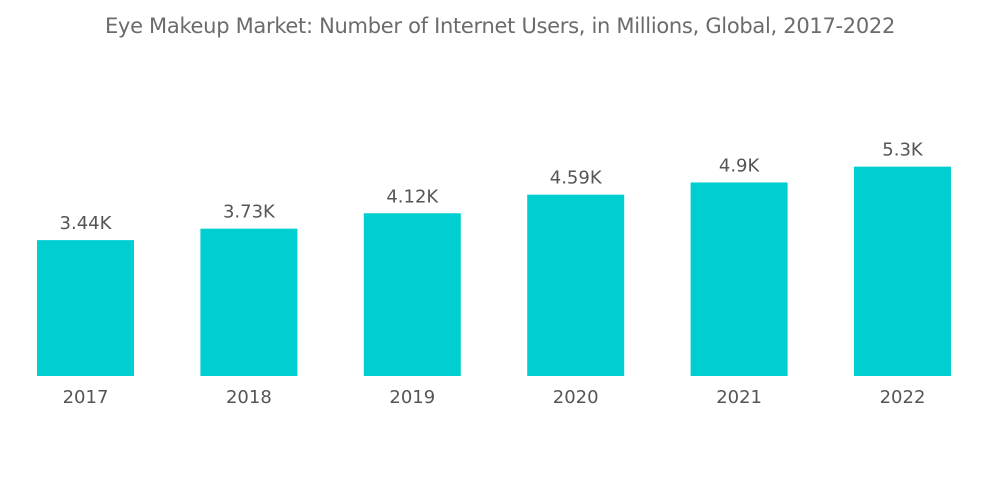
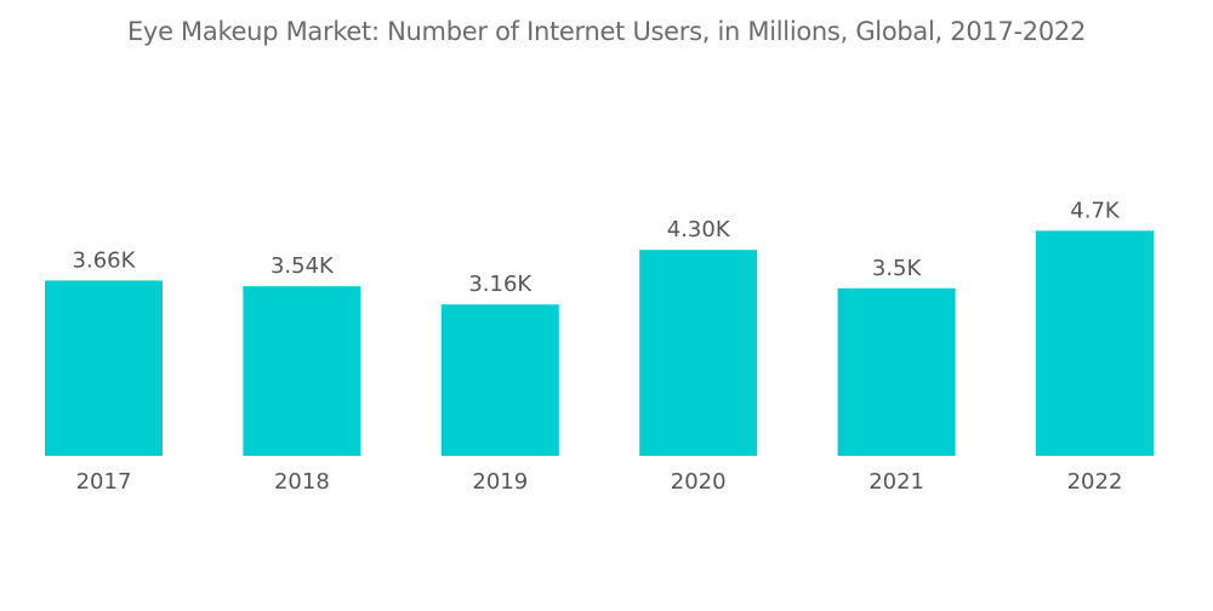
2017: 3.44K -> 3.66K
2018: 3.73K -> 3.54K
2019: 4.12K -> 3.16K
2020: 4.59K -> 4.30K
2021: 4.9K -> 3.5K
2022: 5.3K -> 4.7K
